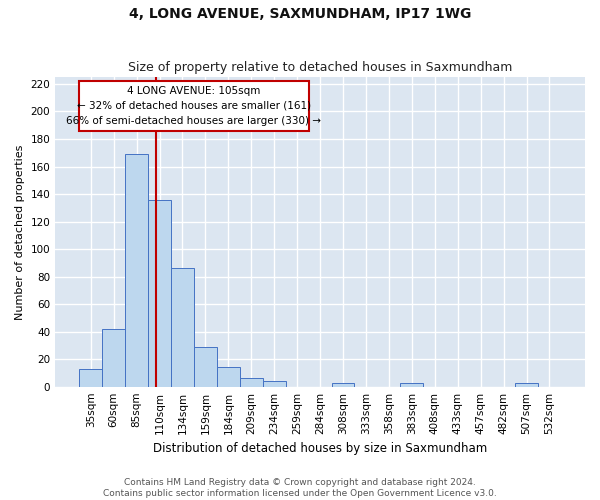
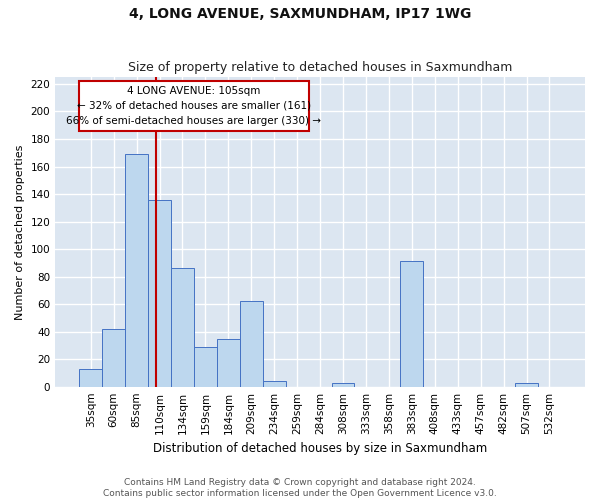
184sqm: 14 -> 35
209sqm: 6 -> 62
383sqm: 3 -> 91
